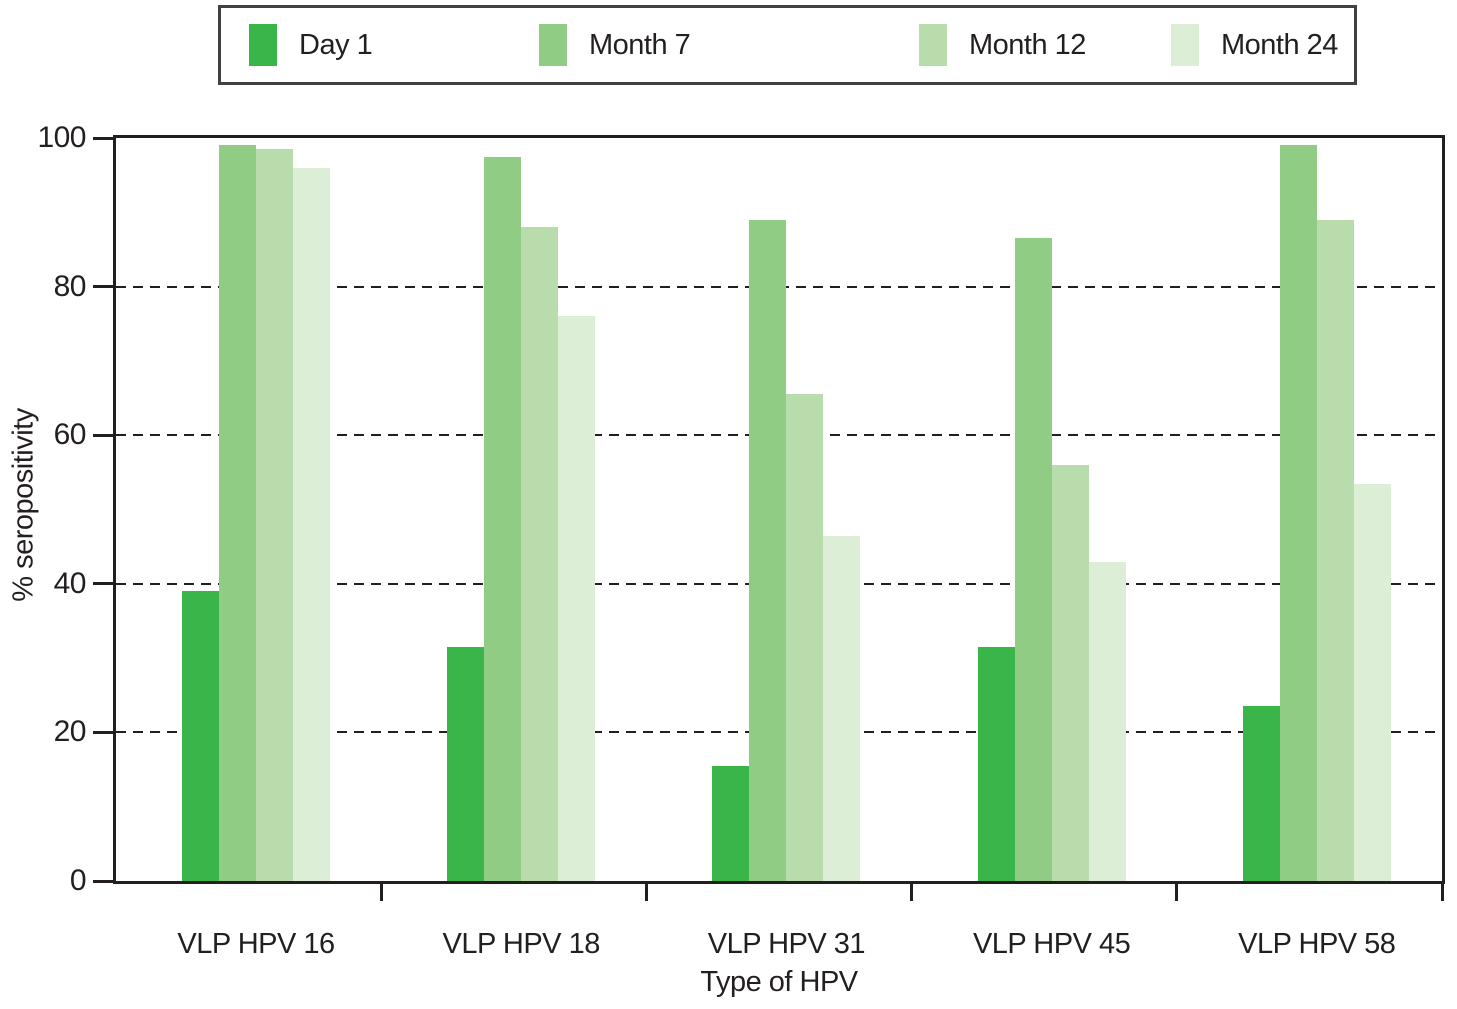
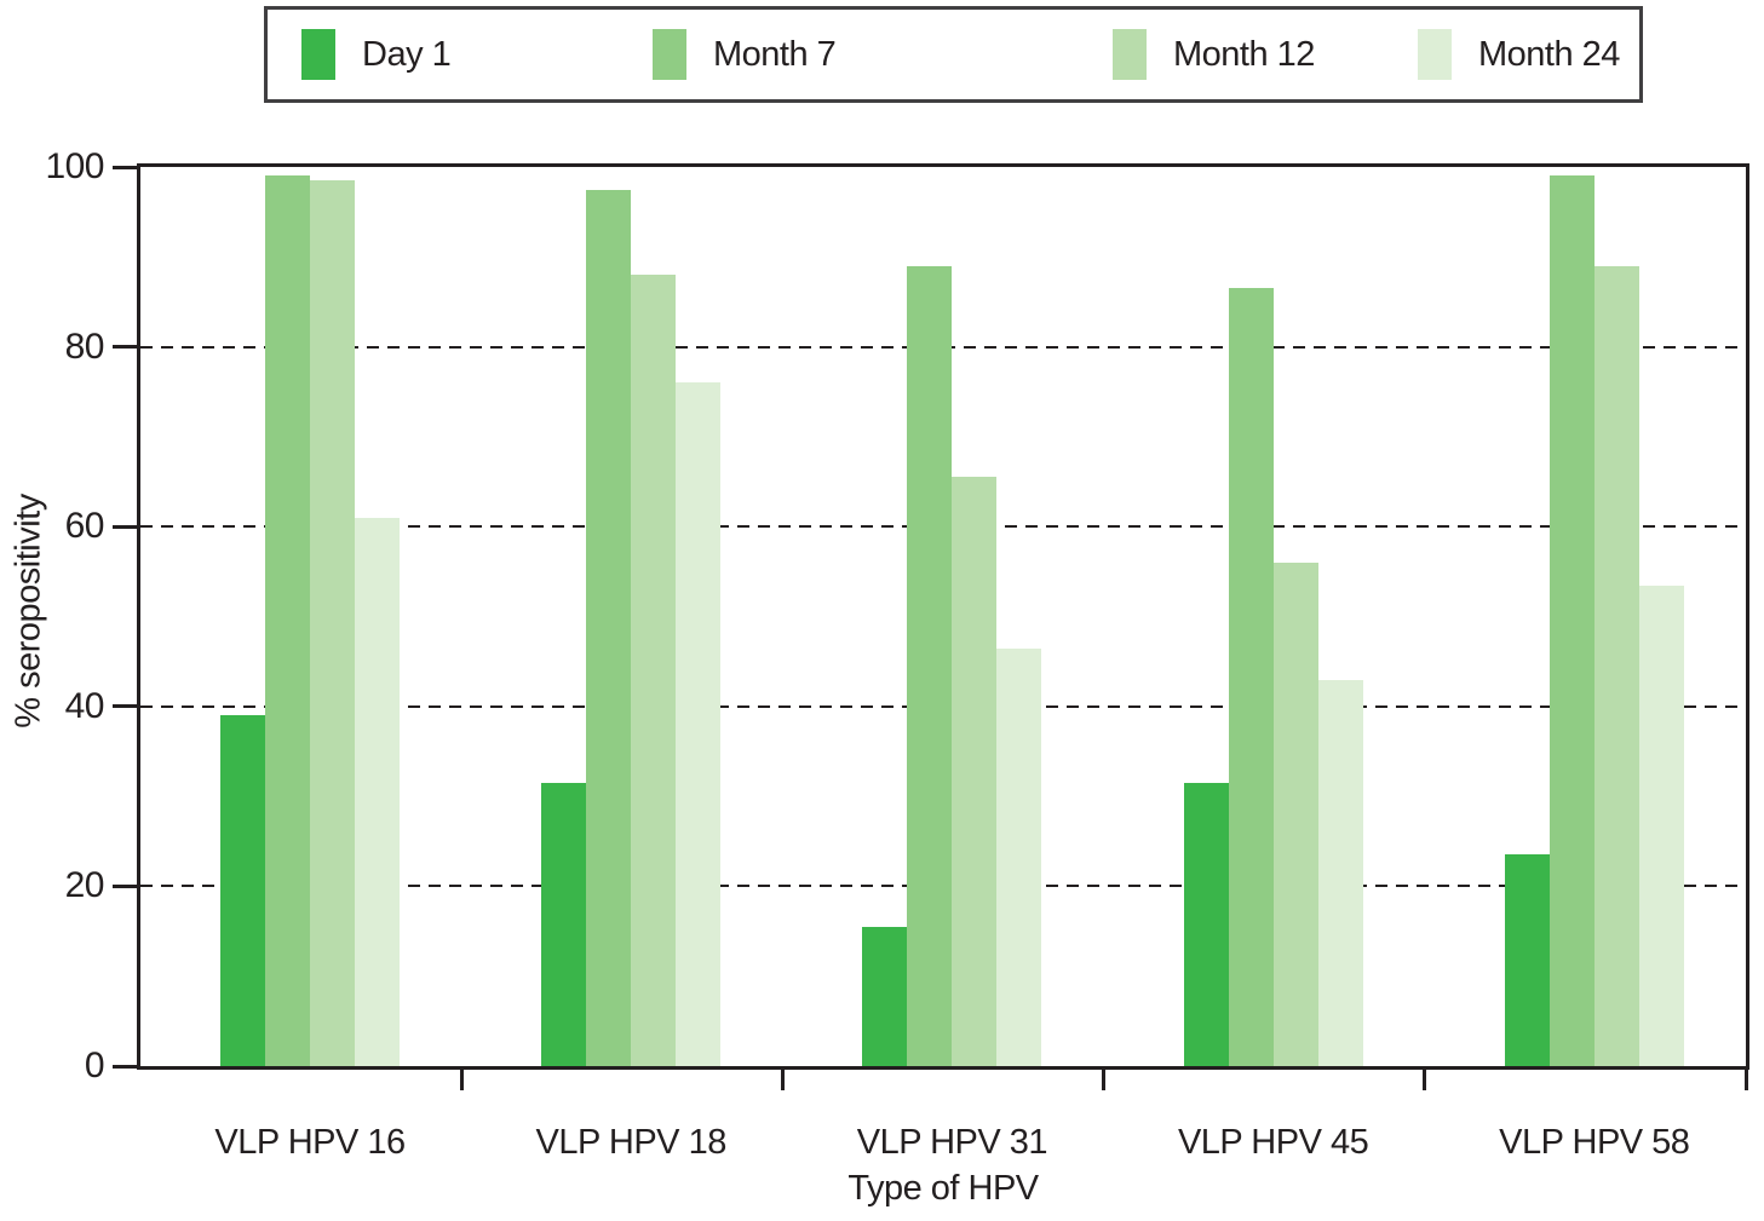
Month 24/VLP HPV 16: 96 -> 61
